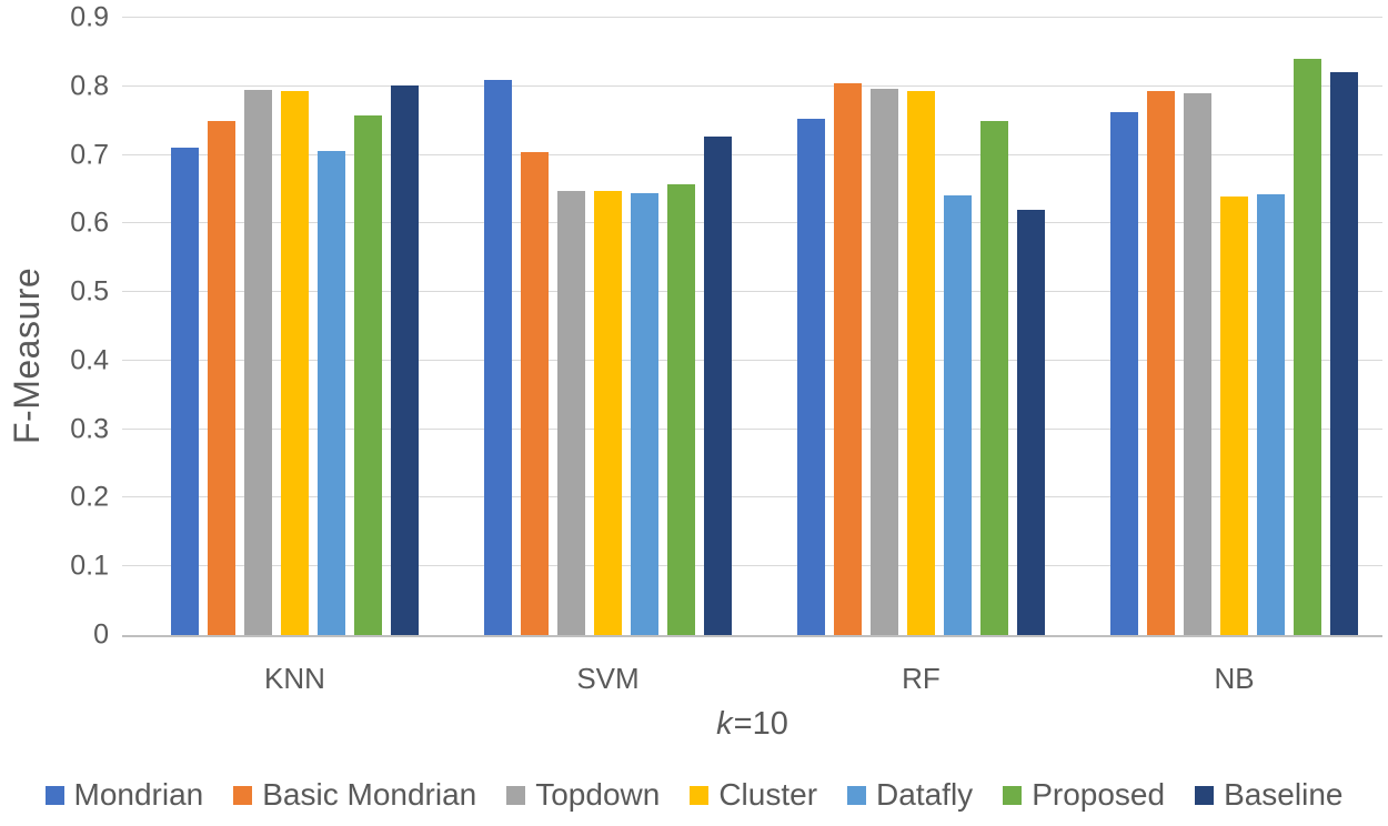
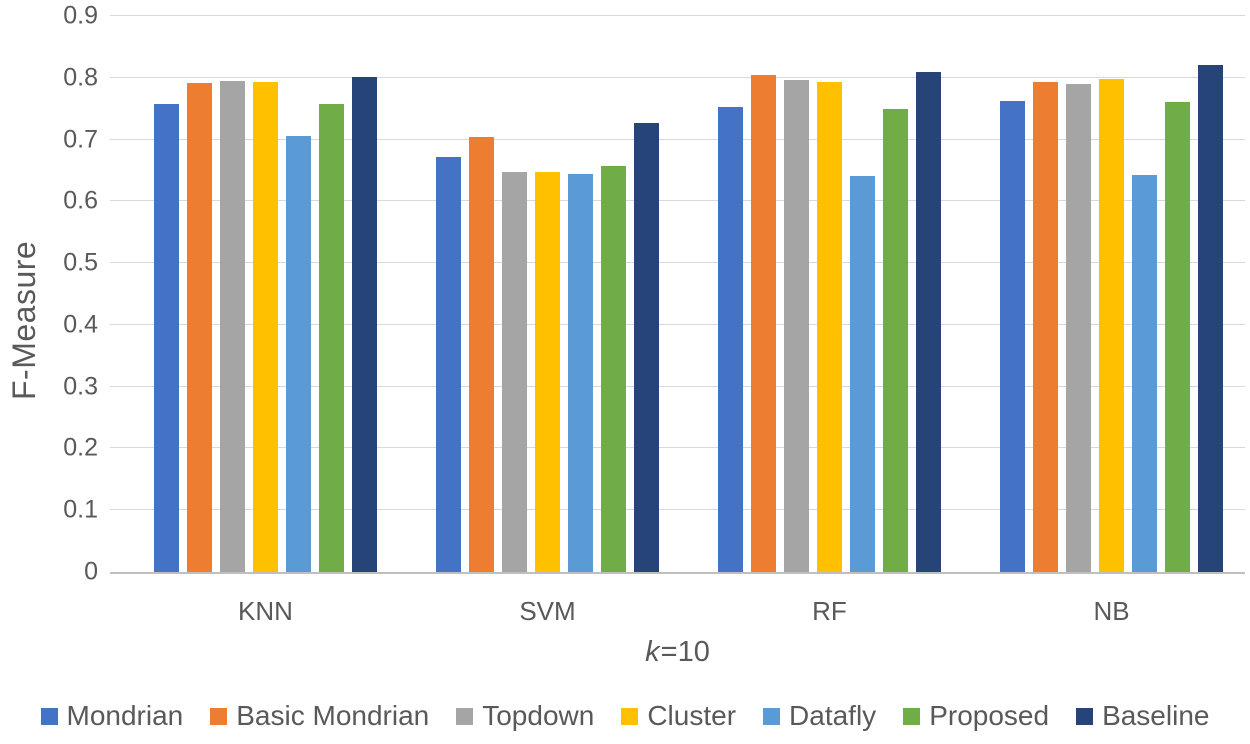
Mondrian/KNN: 0.71 -> 0.76
Basic Mondrian/KNN: 0.75 -> 0.79
Mondrian/SVM: 0.81 -> 0.67
Baseline/RF: 0.62 -> 0.81
Cluster/NB: 0.64 -> 0.80
Proposed/NB: 0.84 -> 0.76
